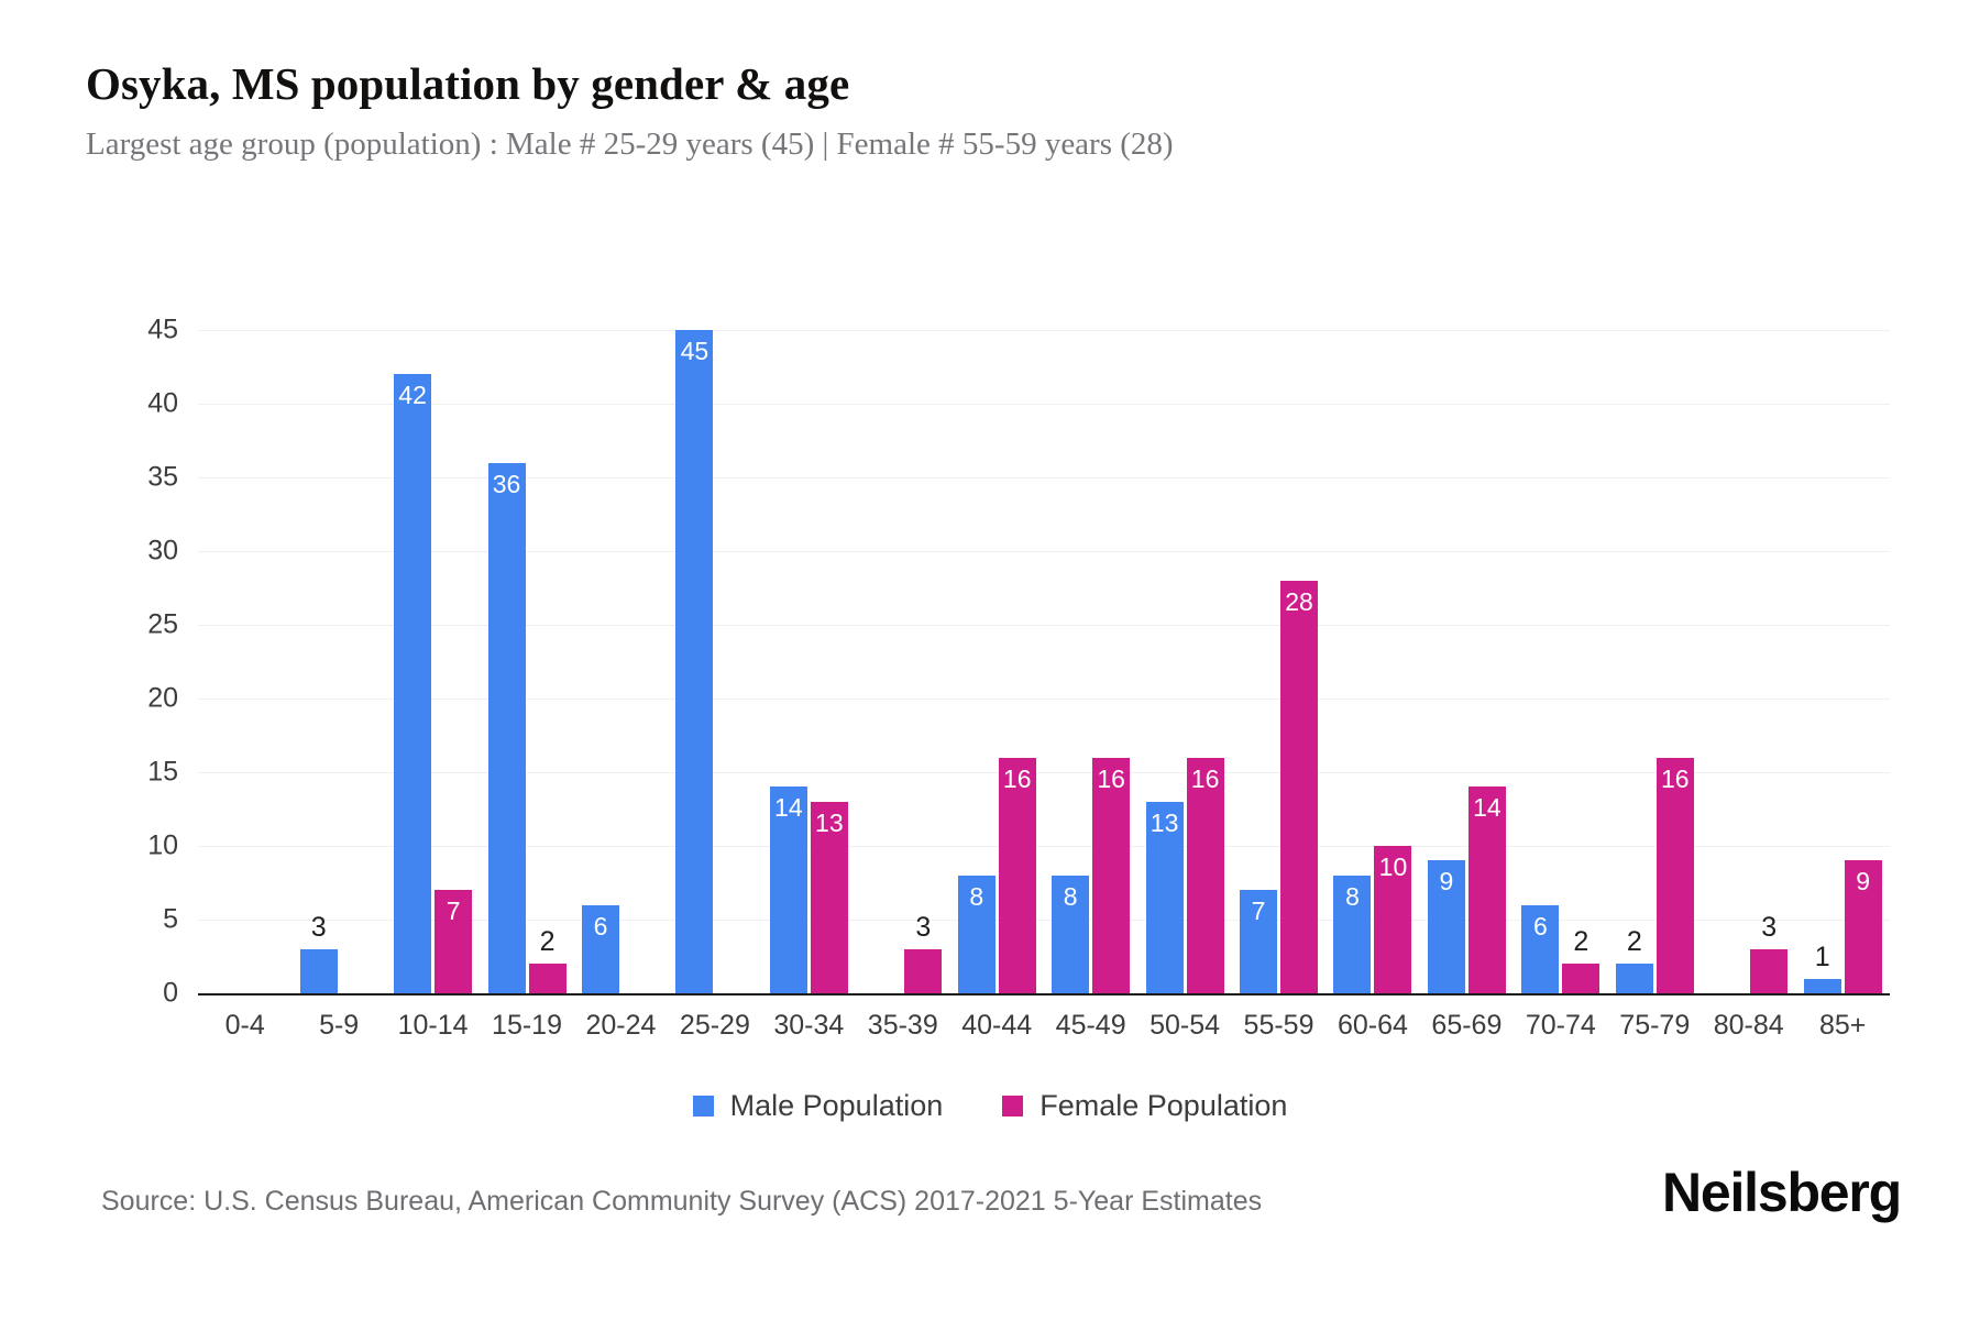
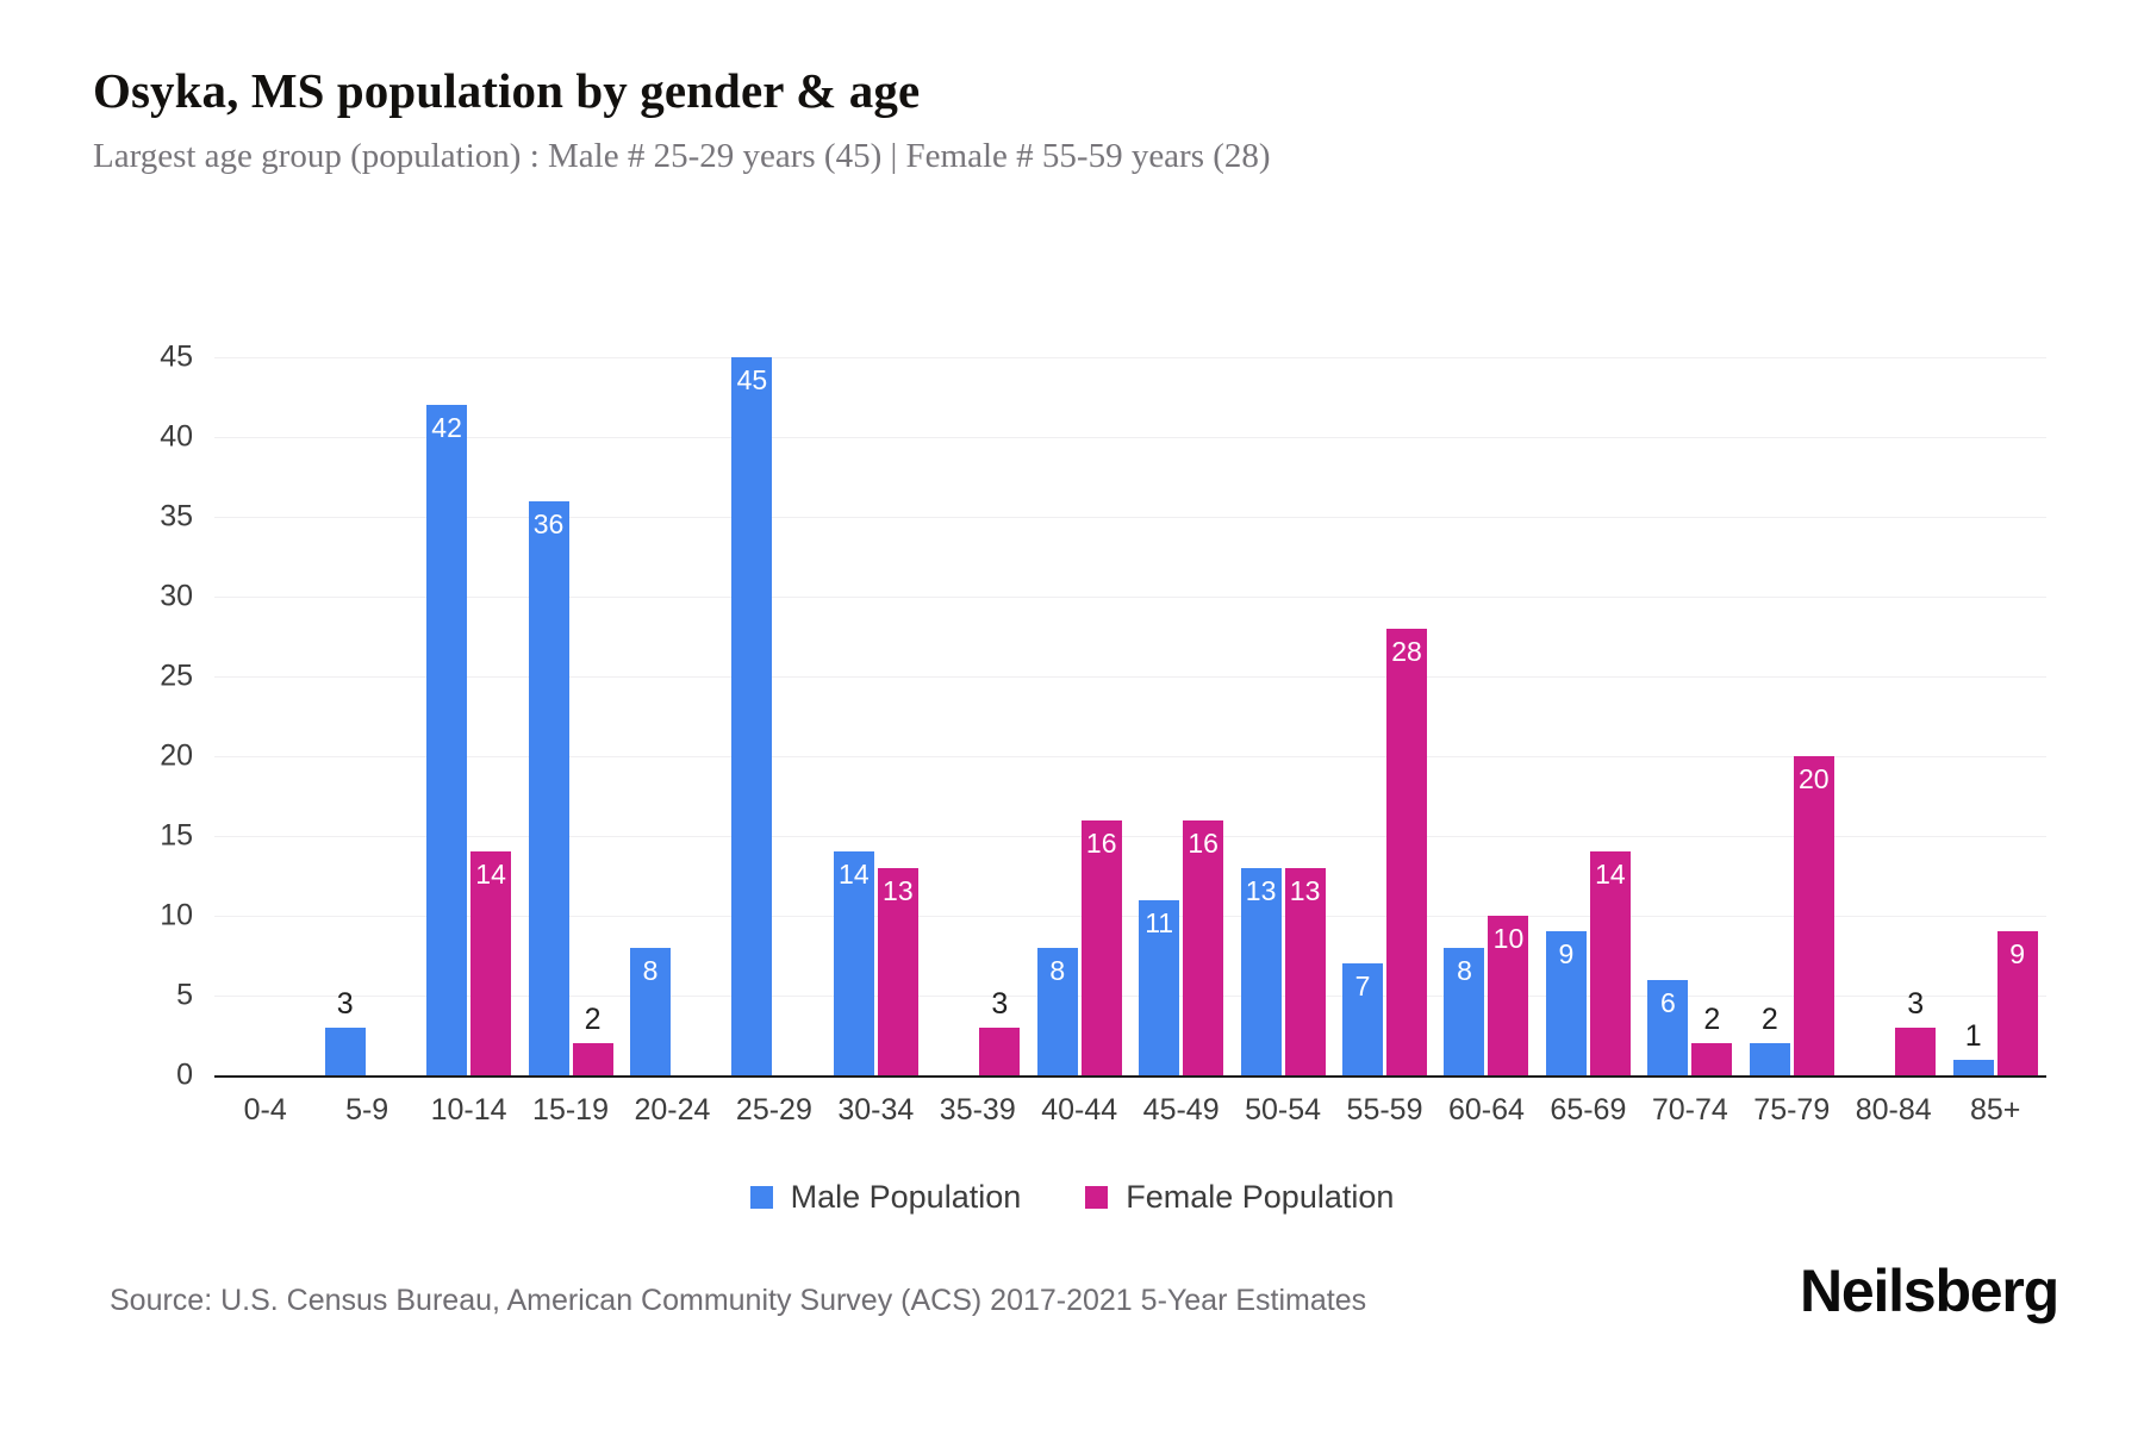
Female Population/10-14: 7 -> 14
Male Population/20-24: 6 -> 8
Male Population/45-49: 8 -> 11
Female Population/50-54: 16 -> 13
Female Population/75-79: 16 -> 20
